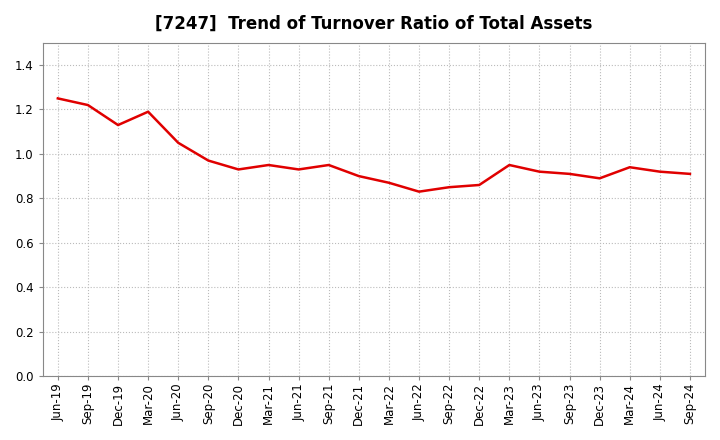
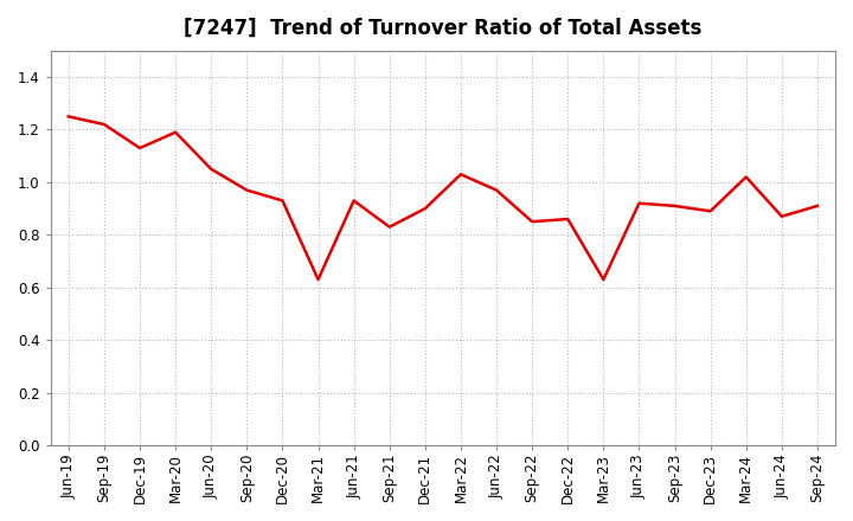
Mar-21: 0.95 -> 0.63
Sep-21: 0.95 -> 0.83
Mar-22: 0.87 -> 1.03
Jun-22: 0.83 -> 0.97
Mar-23: 0.95 -> 0.63
Mar-24: 0.94 -> 1.02
Jun-24: 0.92 -> 0.87
